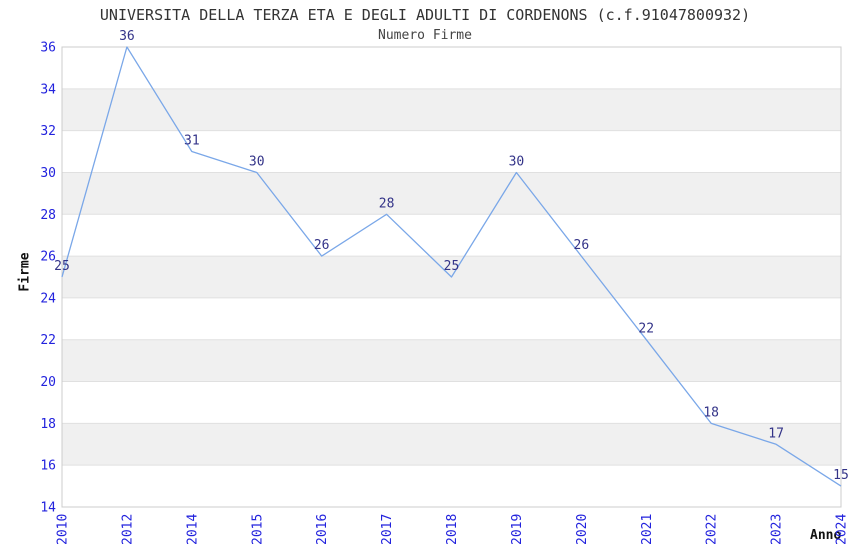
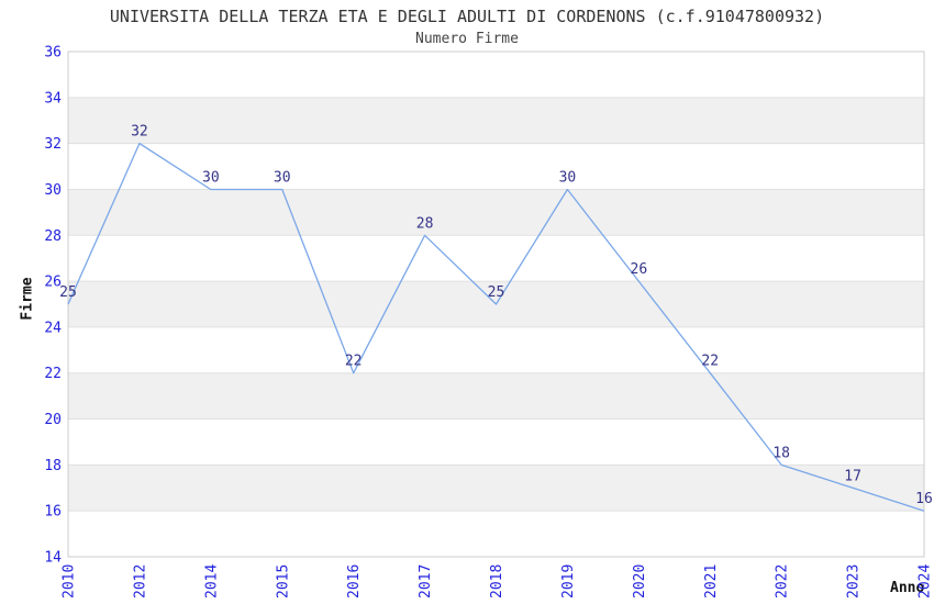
2012: 36 -> 32
2014: 31 -> 30
2016: 26 -> 22
2024: 15 -> 16
